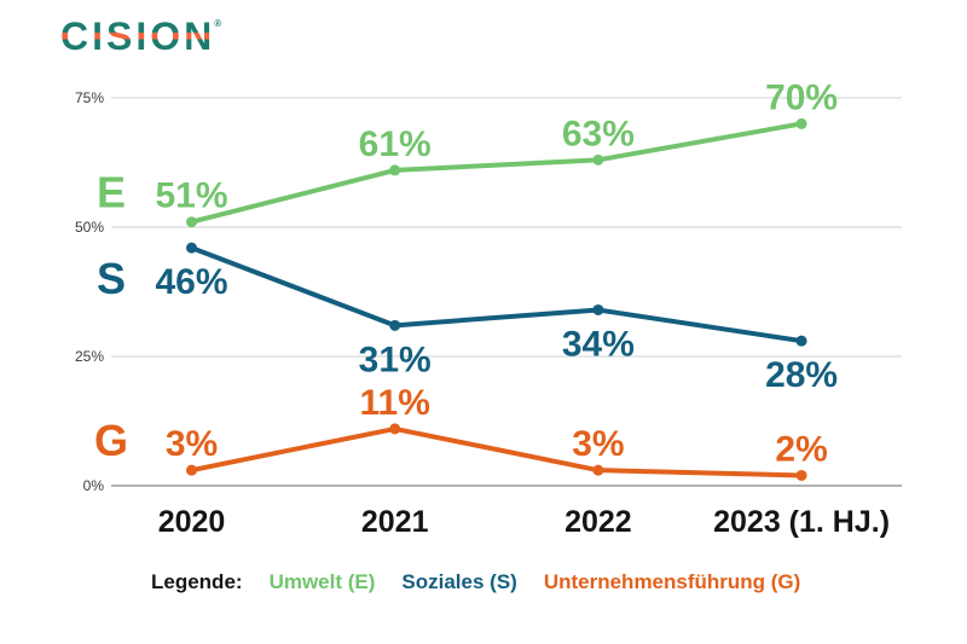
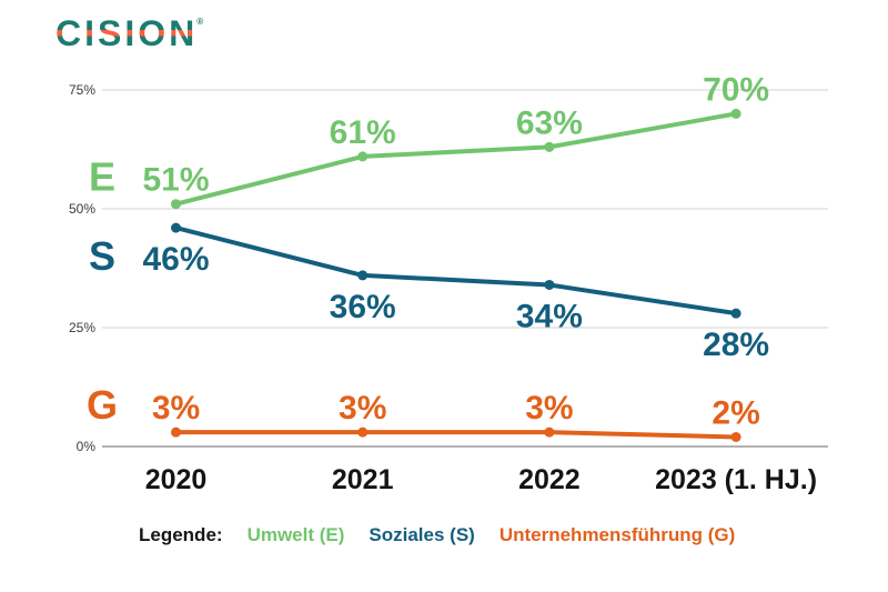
Soziales (S)/2021: 31% -> 36%
Unternehmensführung (G)/2021: 11% -> 3%
